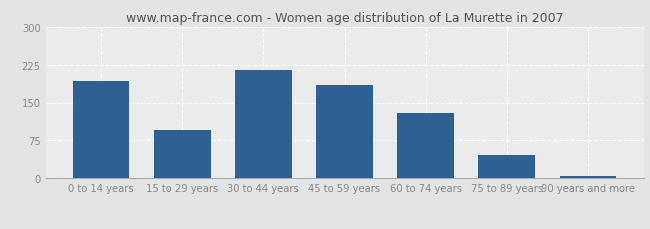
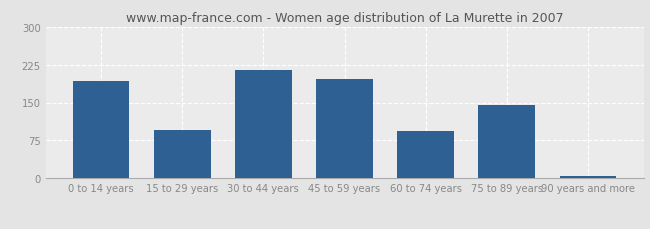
45 to 59 years: 185 -> 196
60 to 74 years: 130 -> 94
75 to 89 years: 47 -> 146
